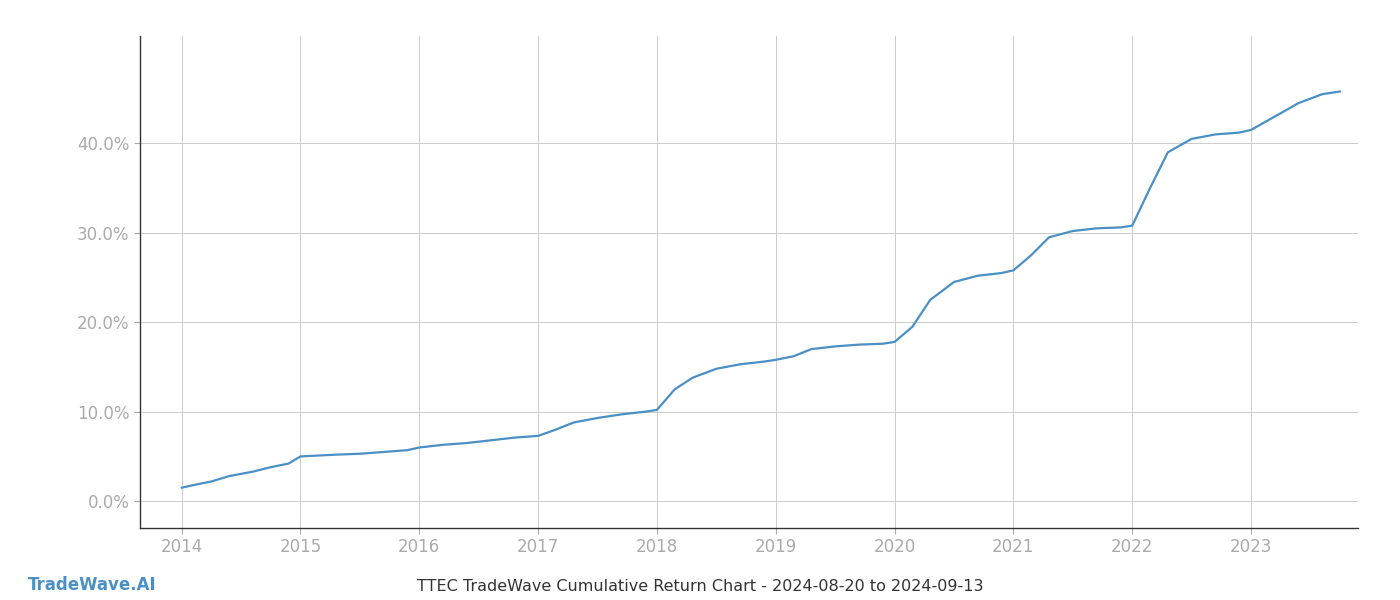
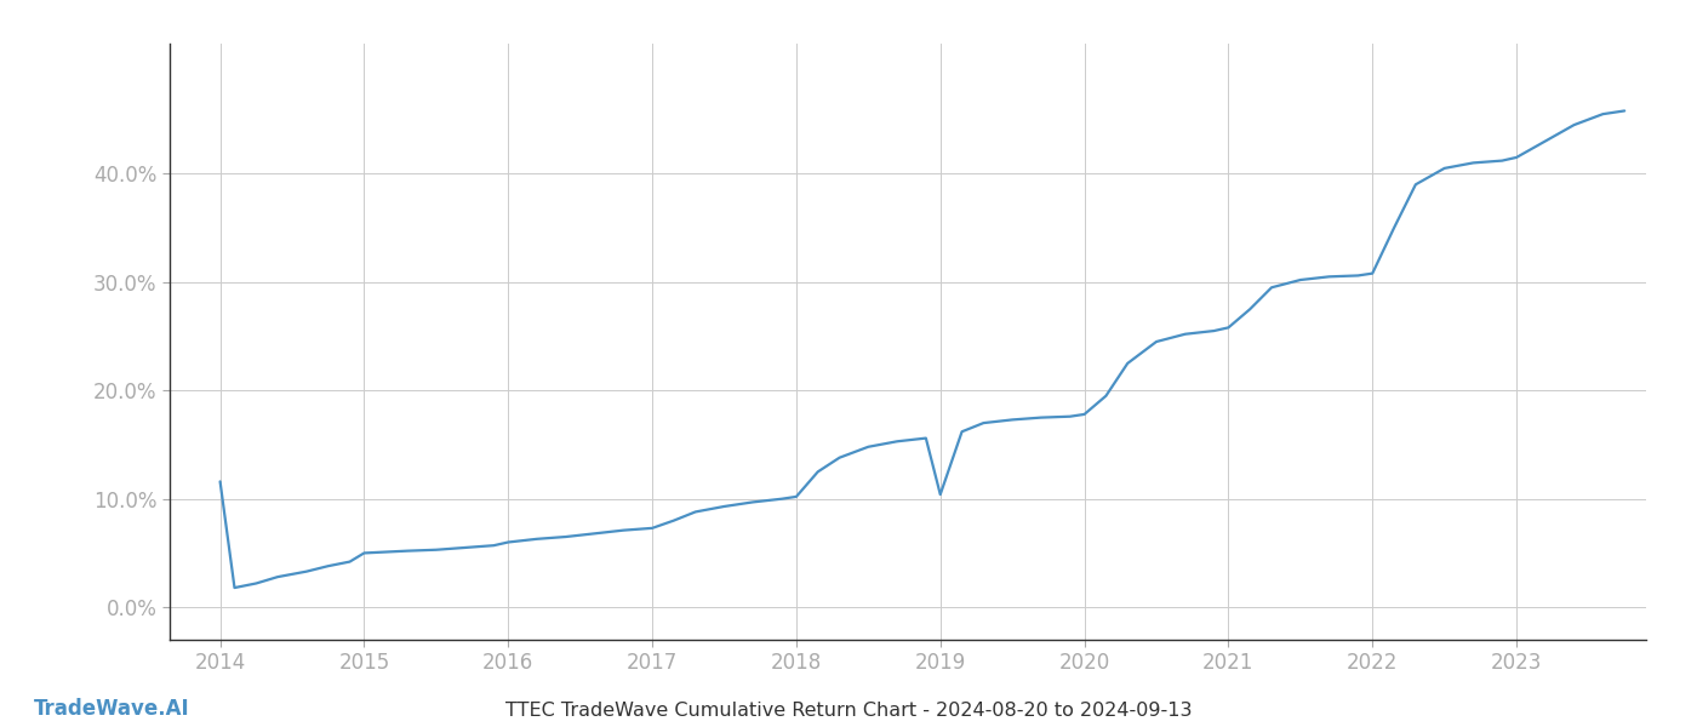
2014: 1.5% -> 11.6%
2019: 15.8% -> 10.4%
